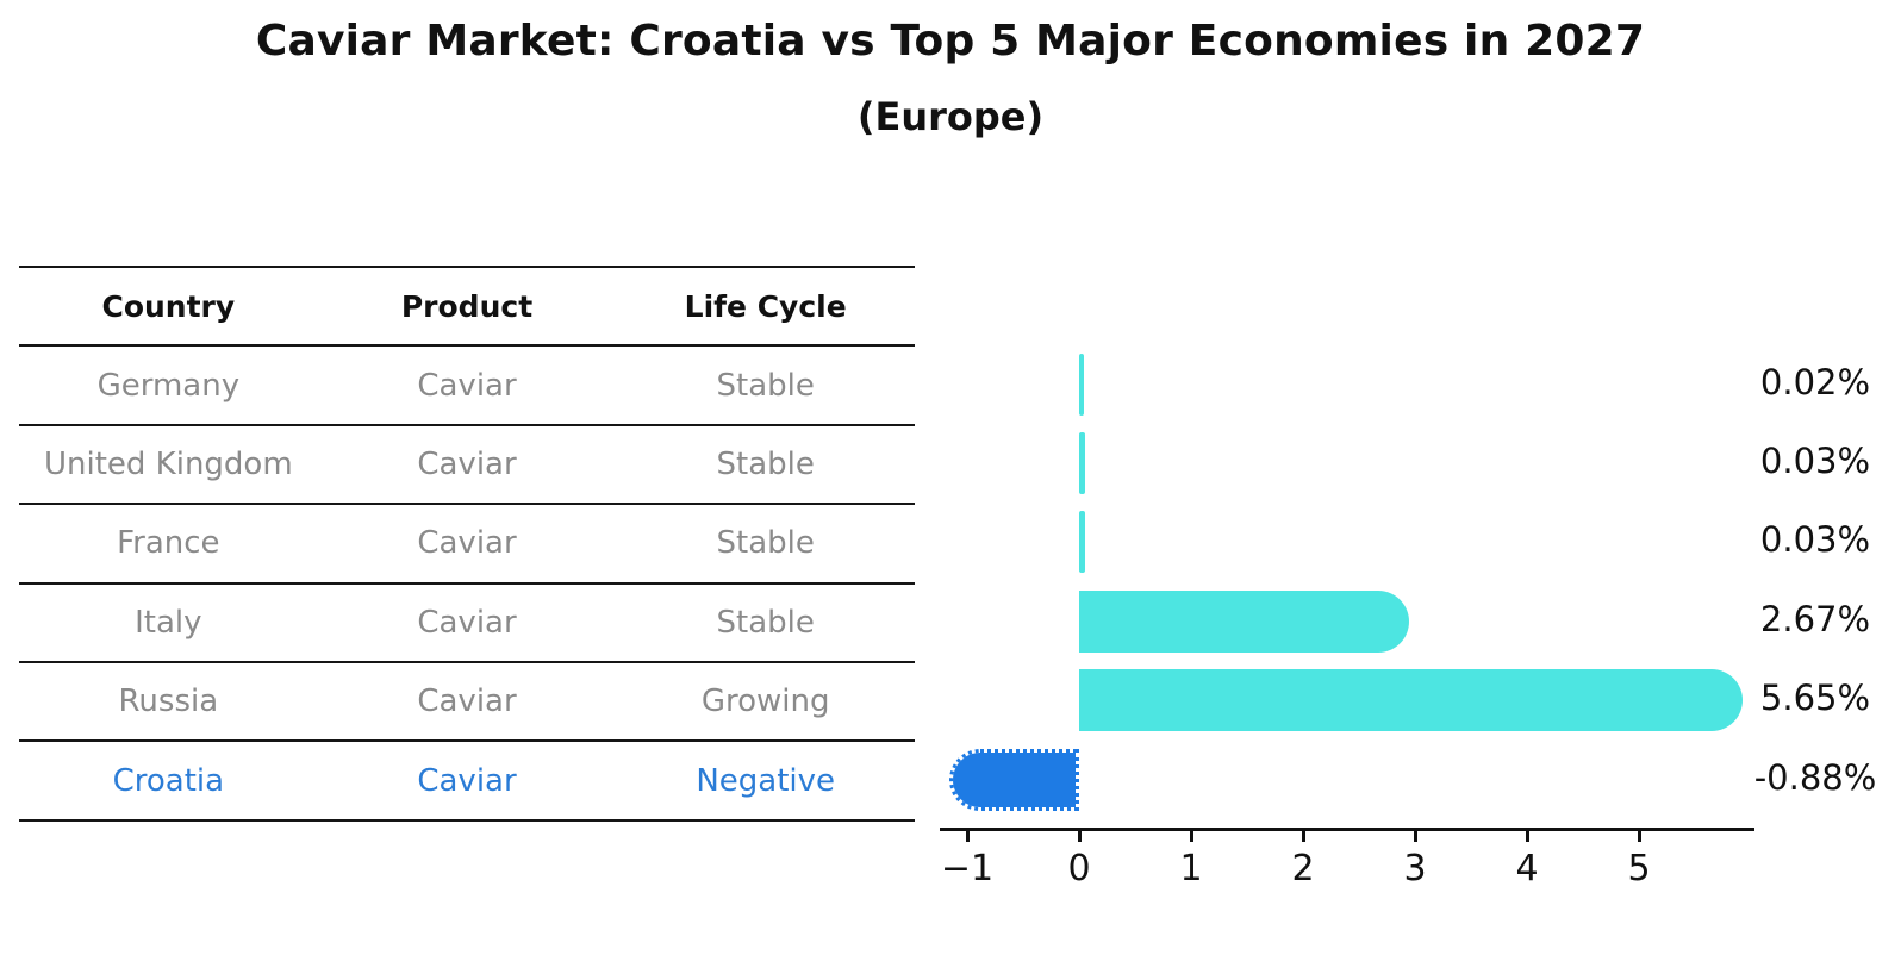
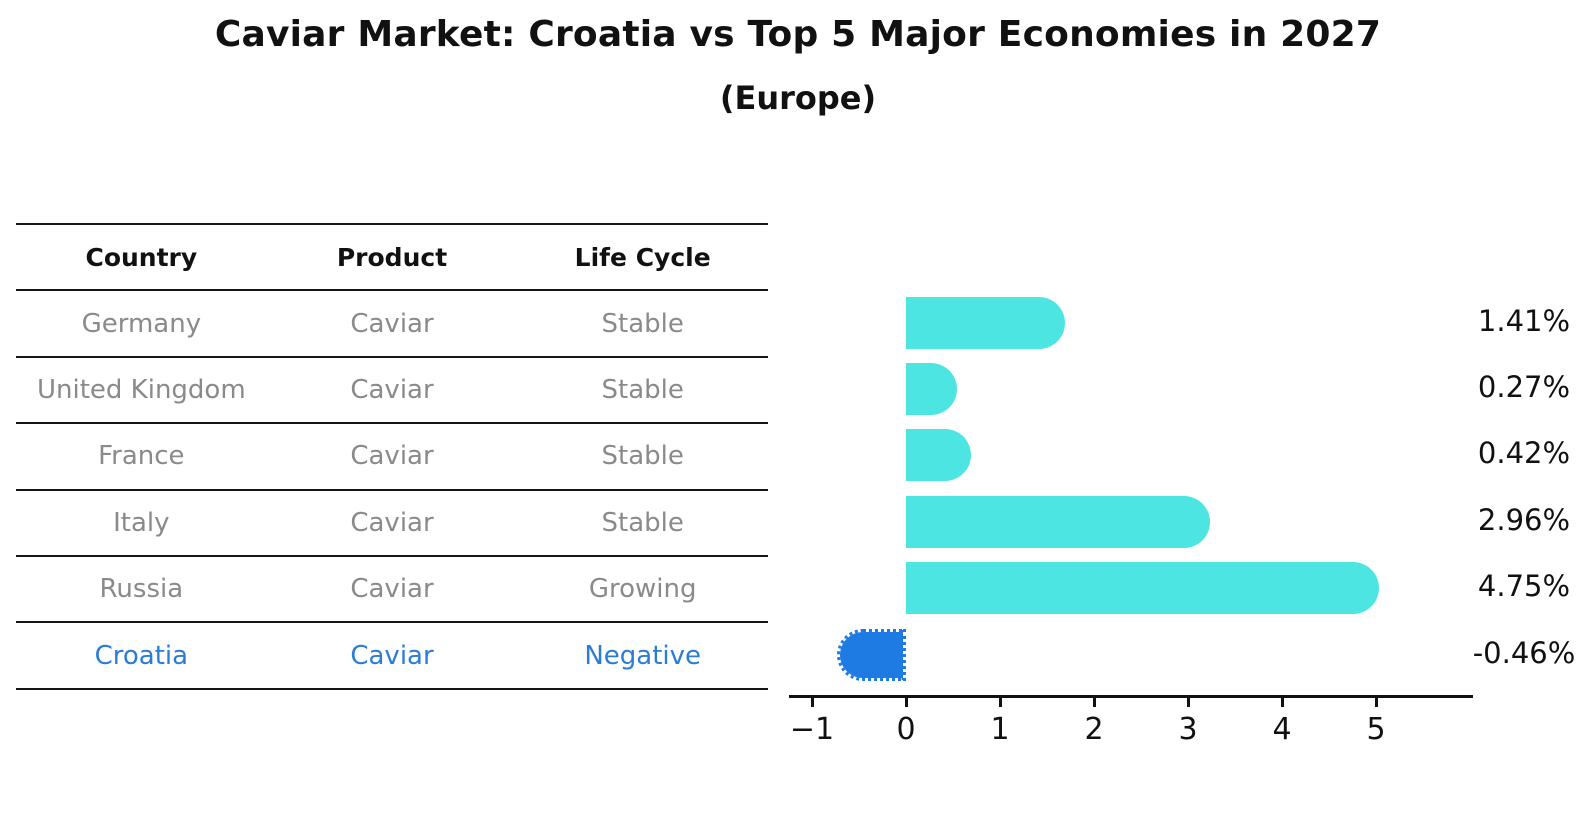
Germany: 0.02% -> 1.41%
United Kingdom: 0.03% -> 0.27%
France: 0.03% -> 0.42%
Italy: 2.67% -> 2.96%
Russia: 5.65% -> 4.75%
Croatia: -0.88% -> -0.46%
